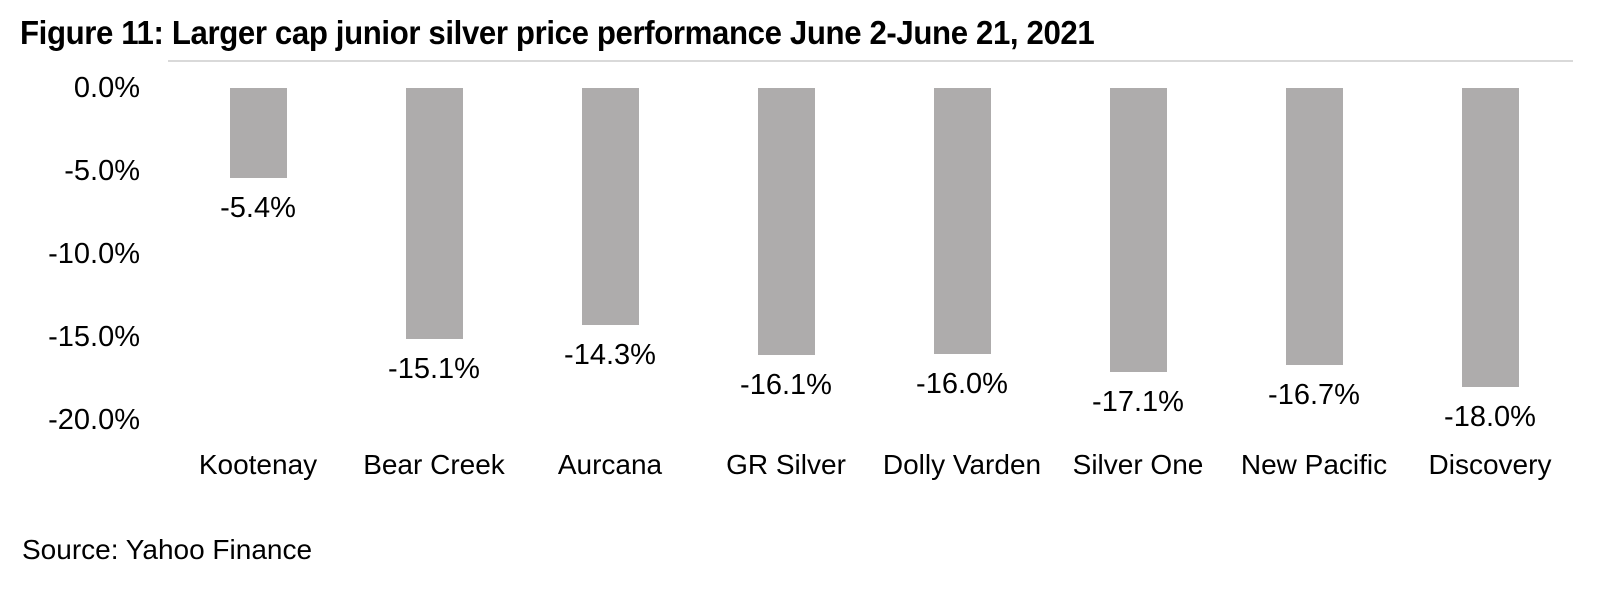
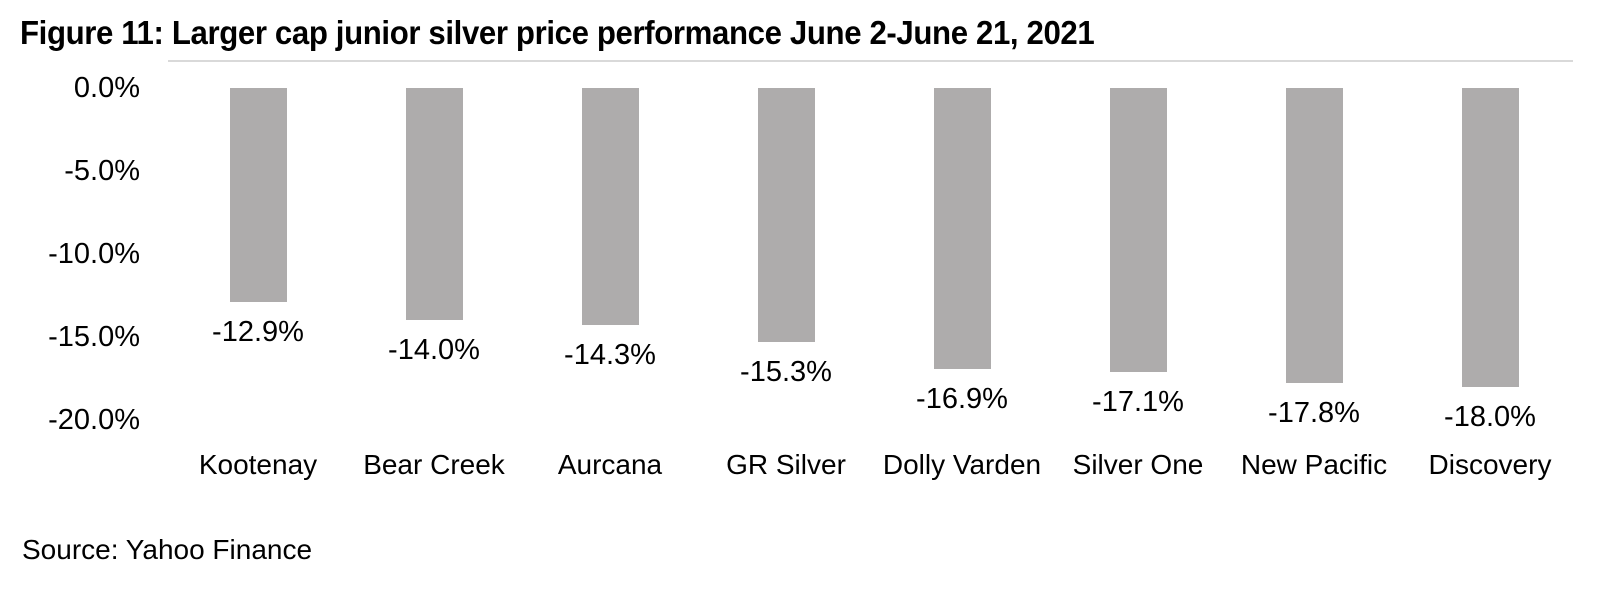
Kootenay: -5.4% -> -12.9%
Bear Creek: -15.1% -> -14.0%
GR Silver: -16.1% -> -15.3%
Dolly Varden: -16.0% -> -16.9%
New Pacific: -16.7% -> -17.8%
